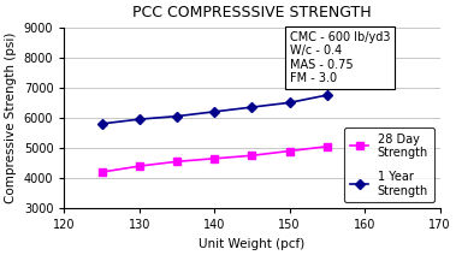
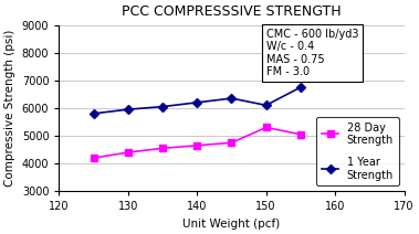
28 Day Strength/150: 4900 -> 5300
1 Year Strength/150: 6500 -> 6100
